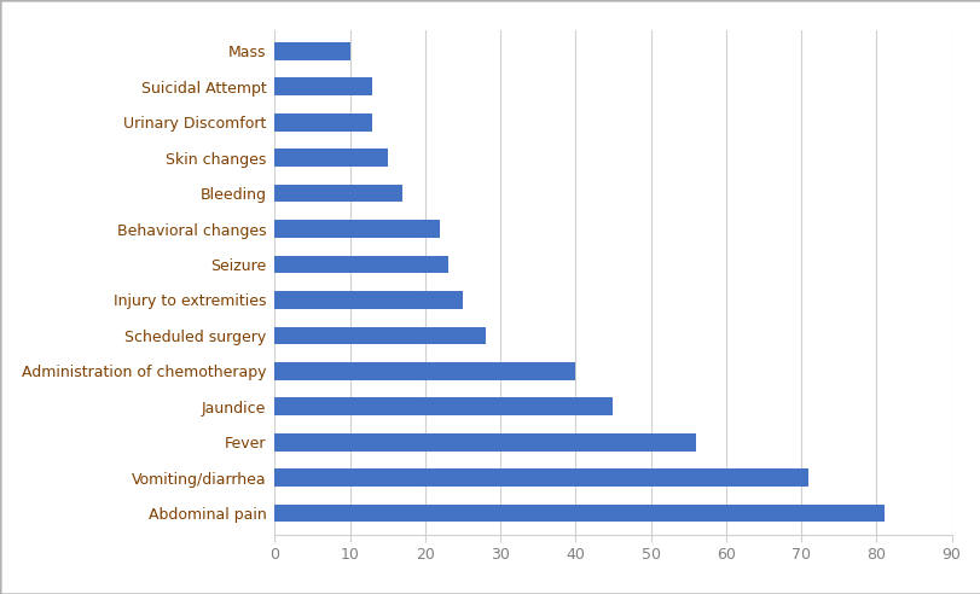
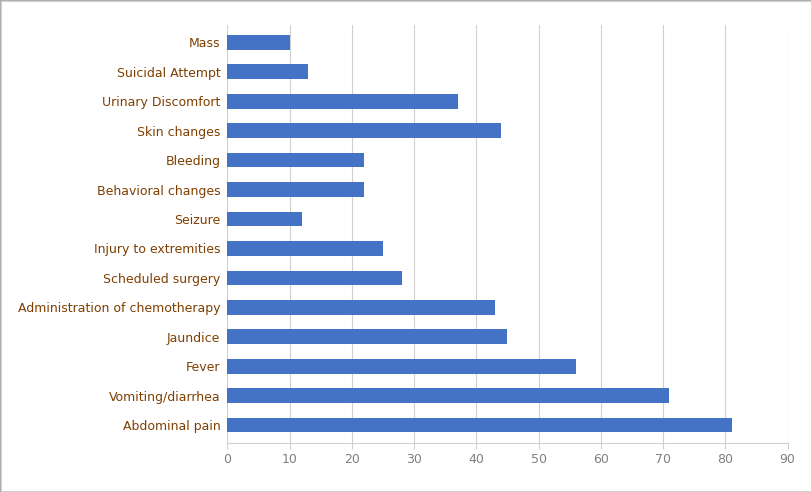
Urinary Discomfort: 13 -> 37
Skin changes: 15 -> 44
Bleeding: 17 -> 22
Seizure: 23 -> 12
Administration of chemotherapy: 40 -> 43
